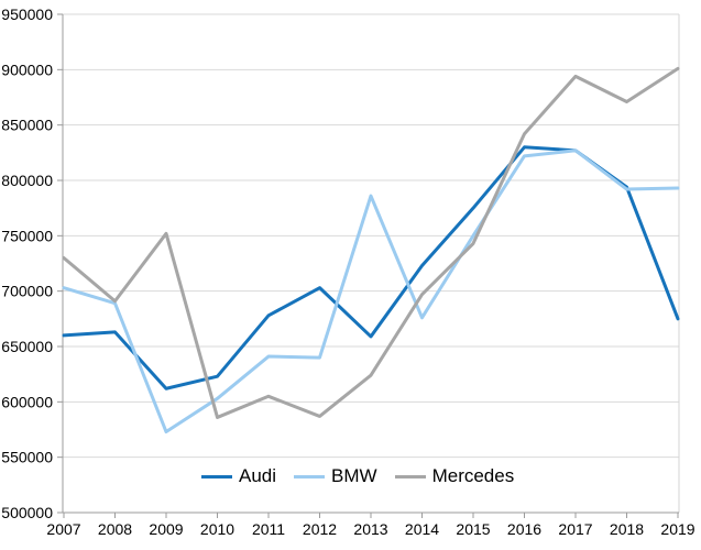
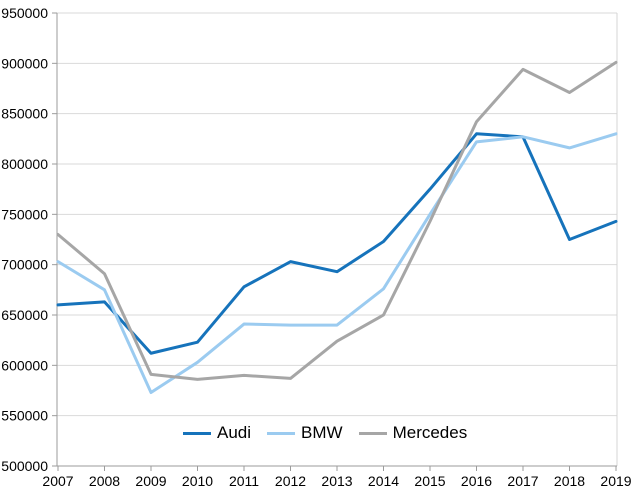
BMW/2008: 689000 -> 675000
Mercedes/2009: 752000 -> 591000
Mercedes/2011: 605000 -> 590000
Audi/2013: 659000 -> 693000
BMW/2013: 786000 -> 640000
Mercedes/2014: 697000 -> 650000
Audi/2018: 794000 -> 725000
BMW/2018: 792000 -> 816000
Audi/2019: 675000 -> 743000
BMW/2019: 793000 -> 830000
